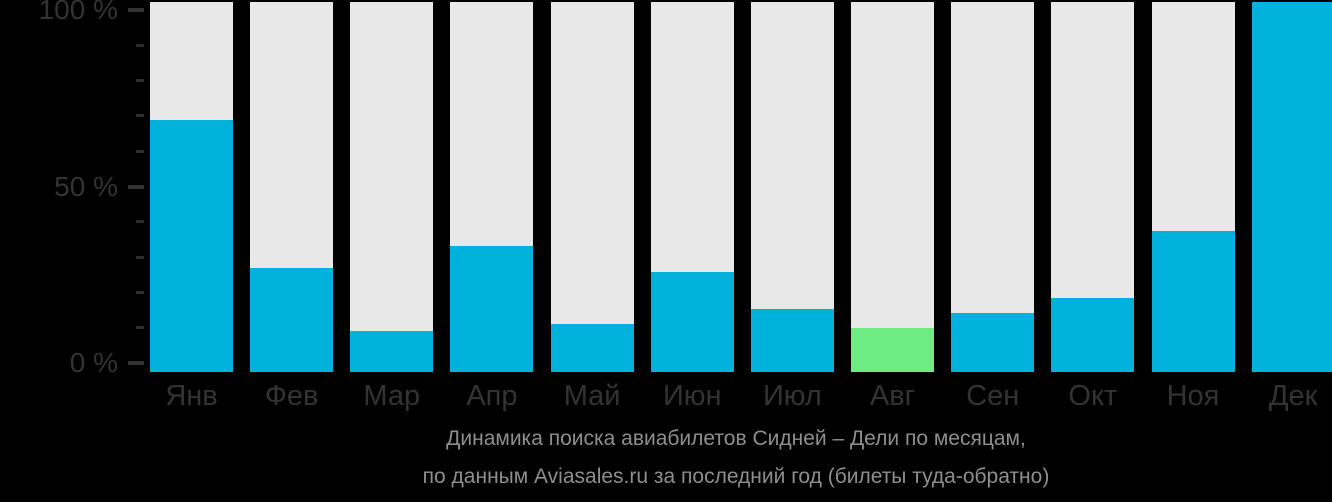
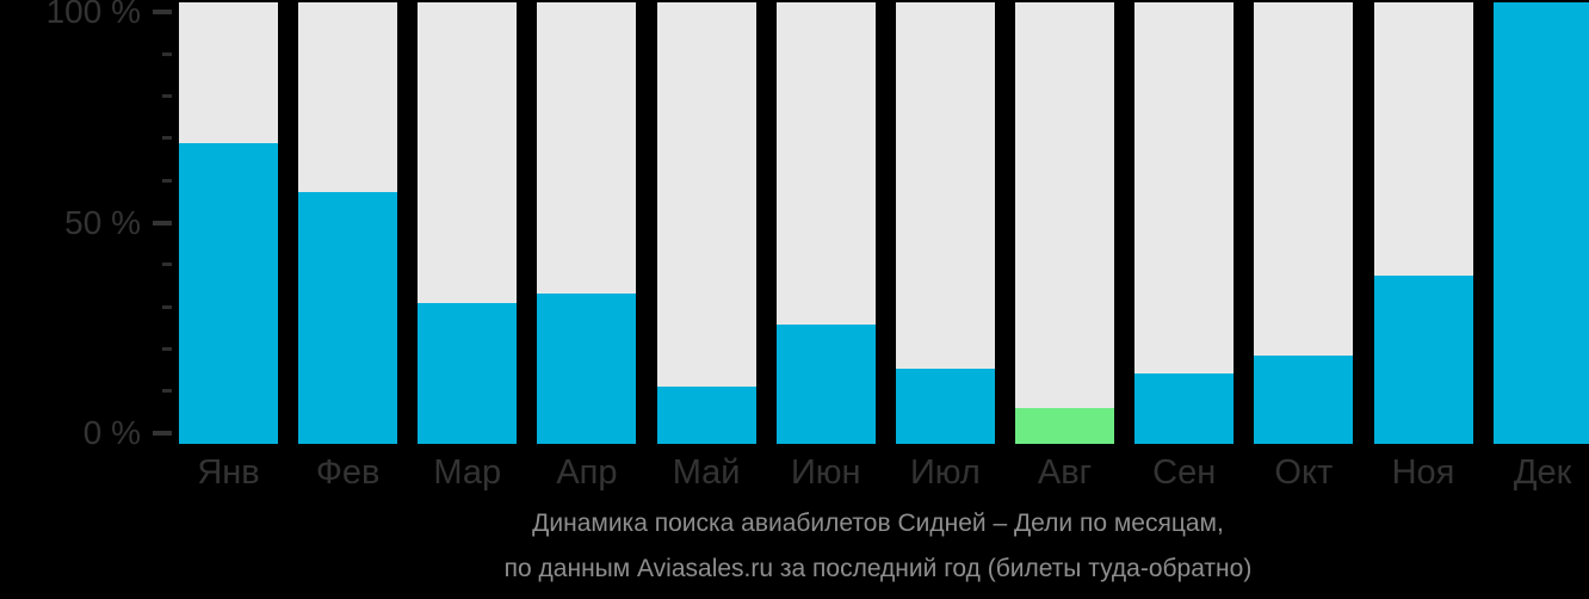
Фев: 28% -> 57%
Мар: 11% -> 32%
Авг: 12% -> 8%
